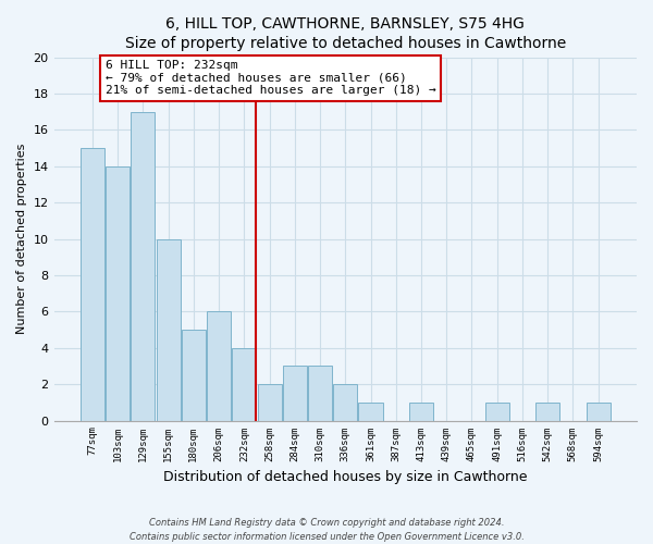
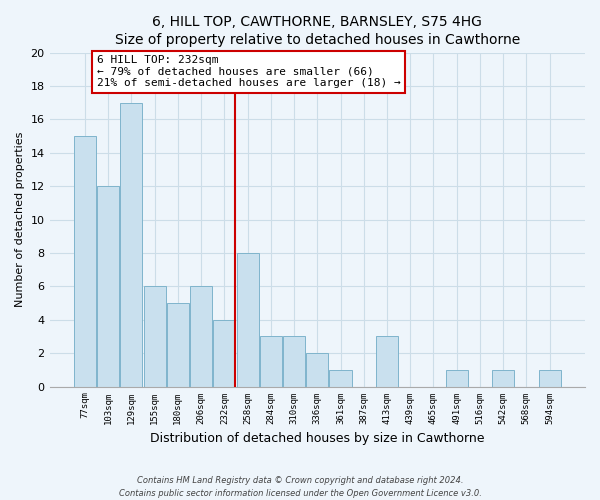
103sqm: 14 -> 12
155sqm: 10 -> 6
258sqm: 2 -> 8
413sqm: 1 -> 3
